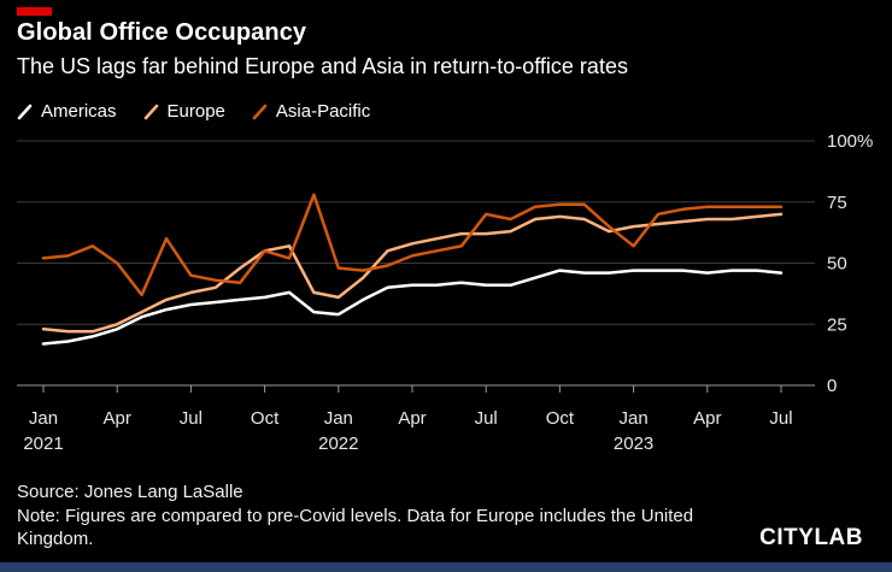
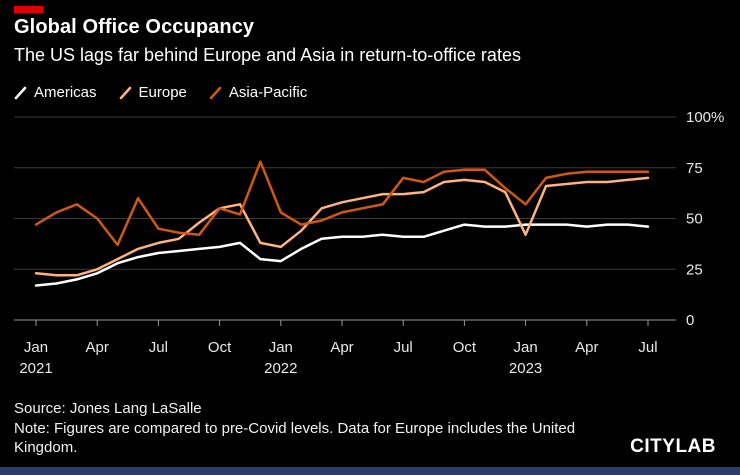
Asia-Pacific/Jan 2021: 52% -> 47%
Asia-Pacific/Jan 2022: 48% -> 53%
Europe/Jan 2023: 65% -> 42%
